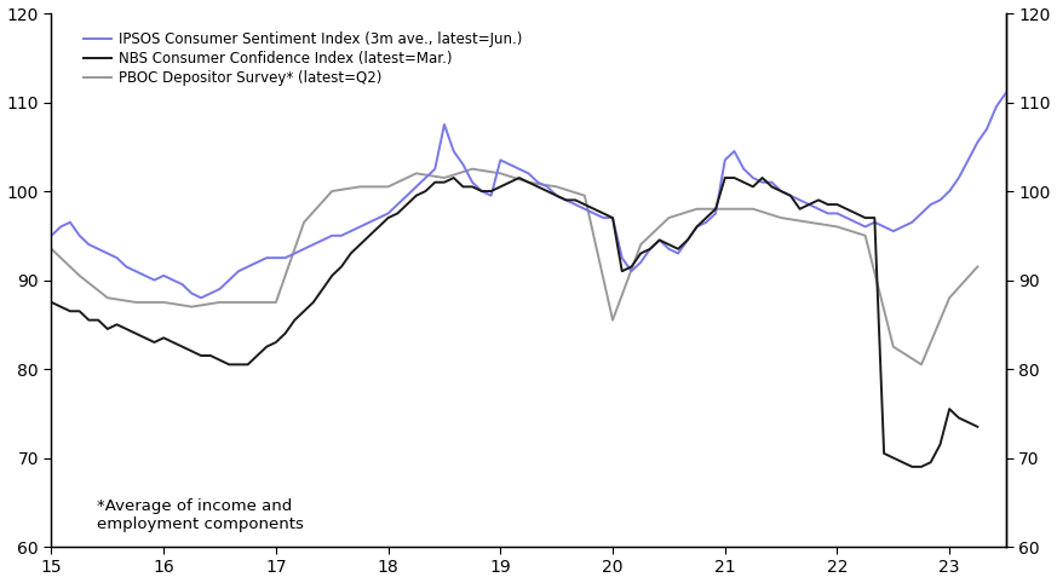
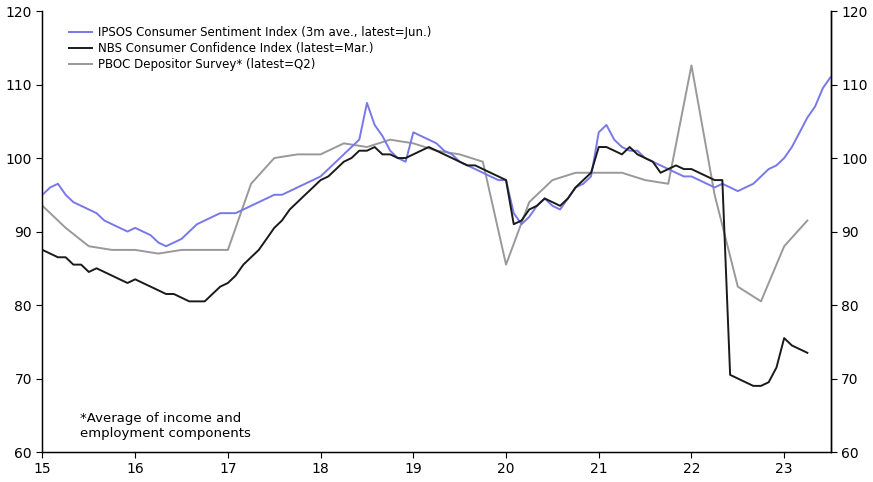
PBOC Depositor Survey* (latest=Q2)/22: 96.0 -> 112.6
